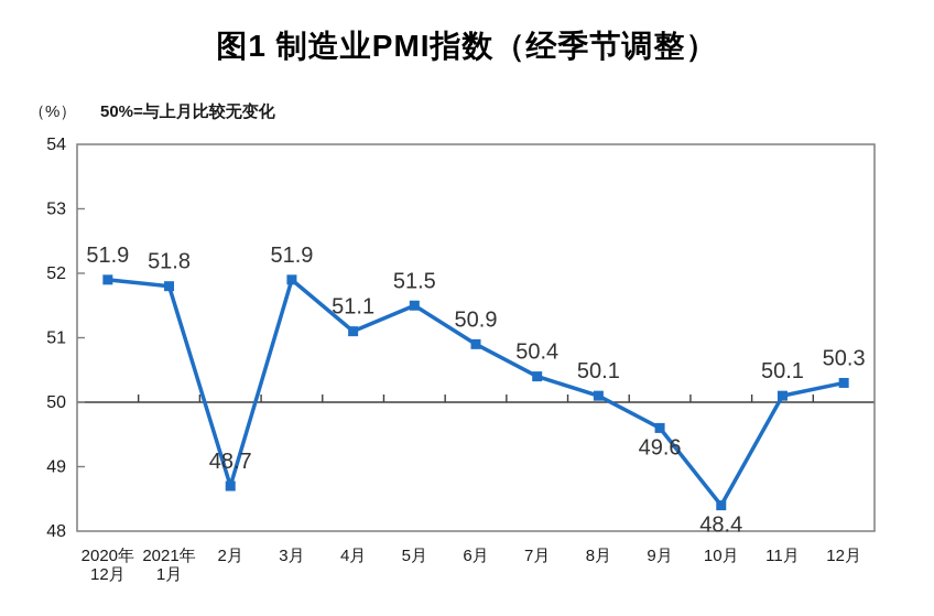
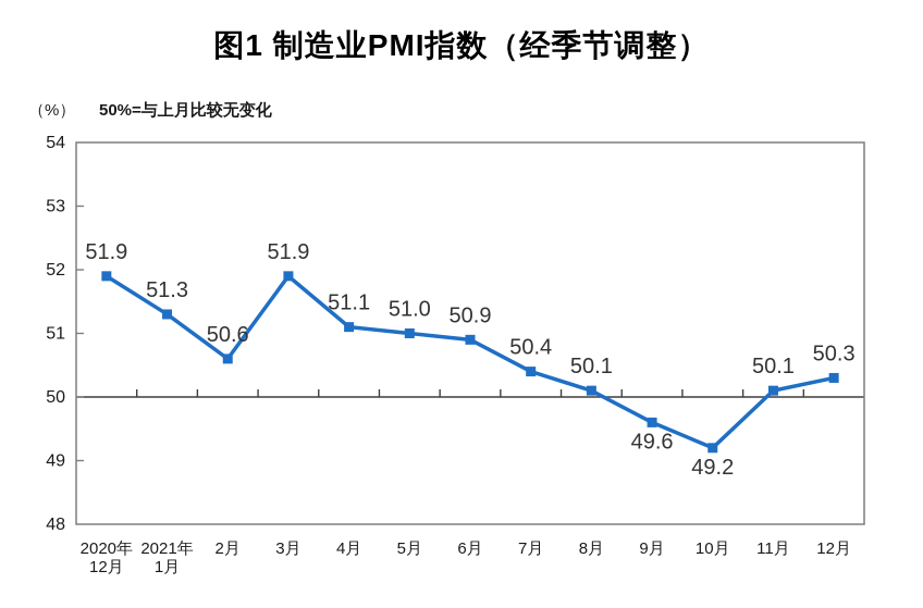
2021年 1月: 51.8 -> 51.3
2月: 48.7 -> 50.6
5月: 51.5 -> 51.0
10月: 48.4 -> 49.2
